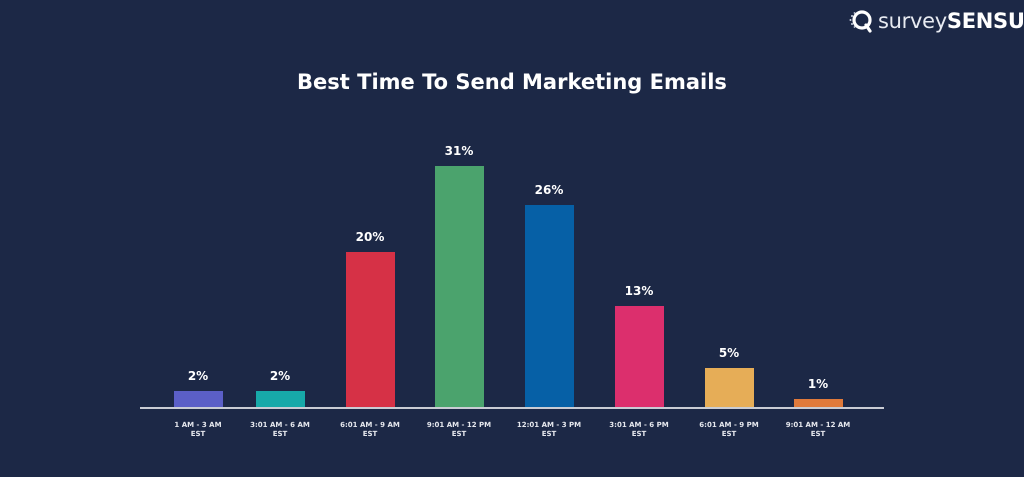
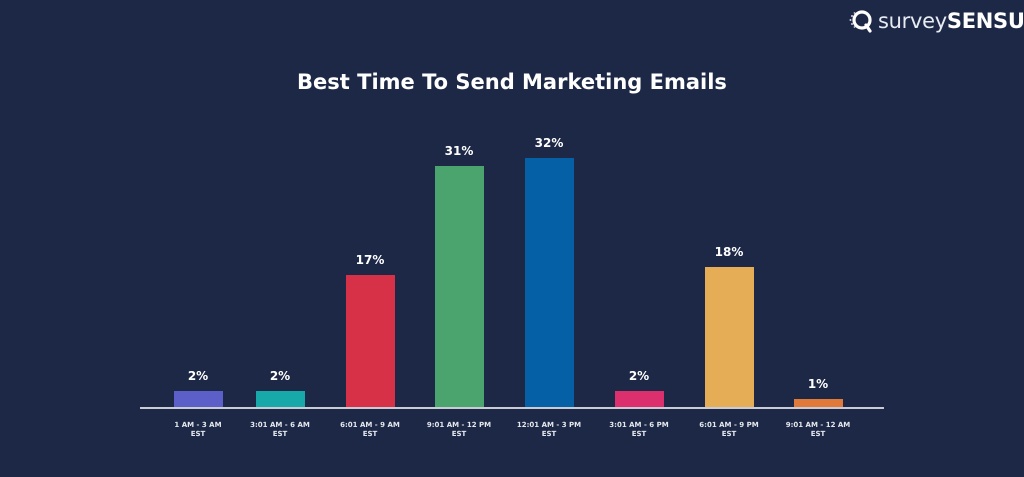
6:01 AM - 9 AM EST: 20% -> 17%
12:01 AM - 3 PM EST: 26% -> 32%
3:01 AM - 6 PM EST: 13% -> 2%
6:01 AM - 9 PM EST: 5% -> 18%
